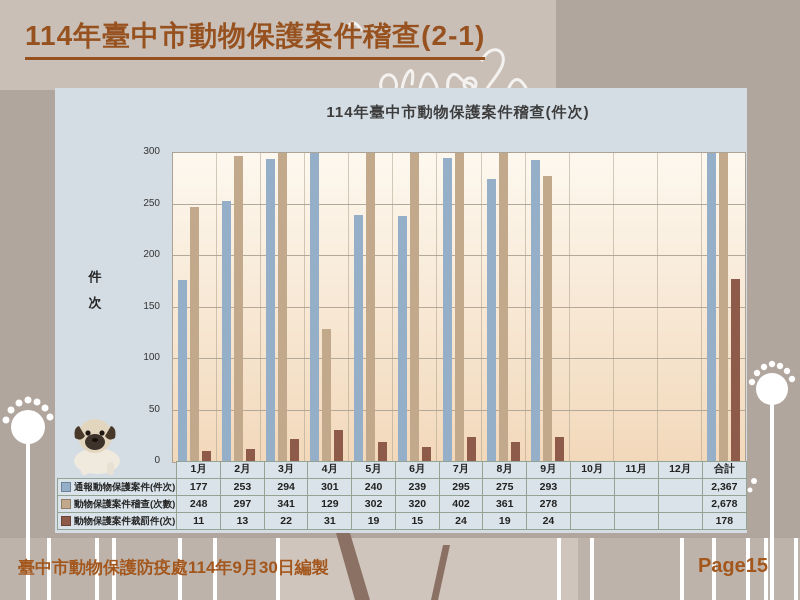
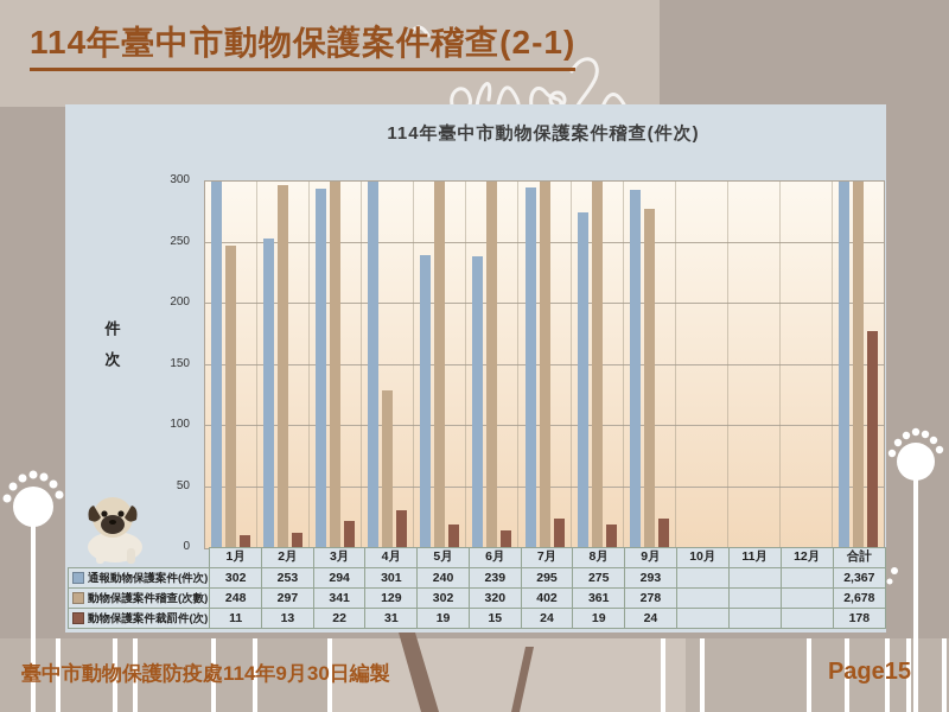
通報動物保護案件(件次)/1月: 177 -> 302
